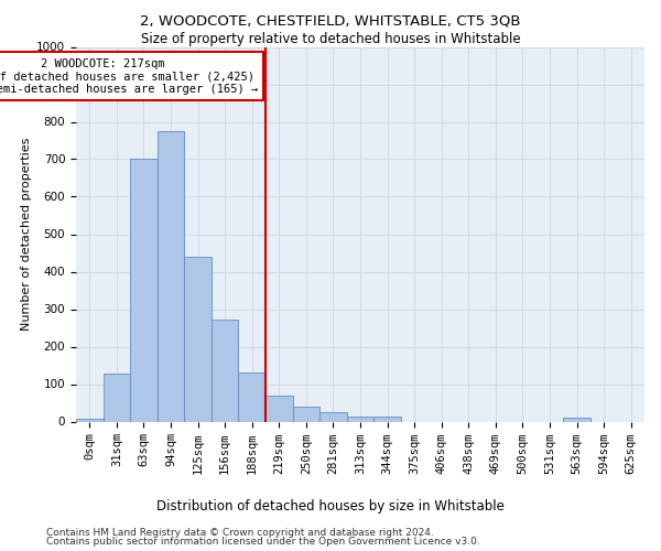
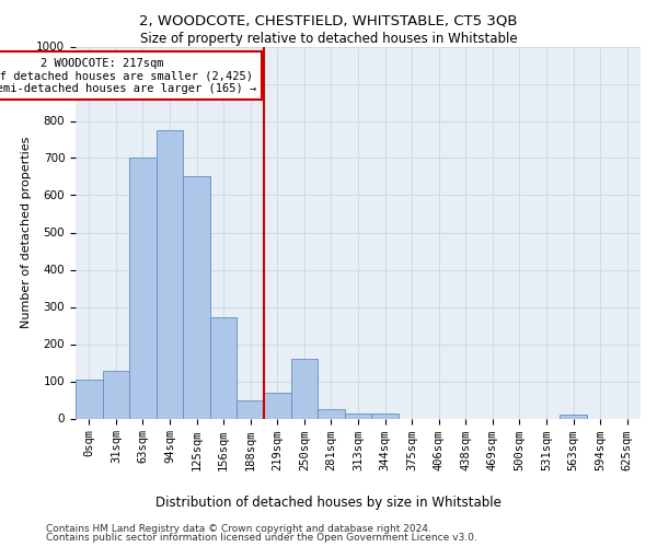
0sqm: 8 -> 105
125sqm: 440 -> 650
188sqm: 132 -> 50
250sqm: 40 -> 160
